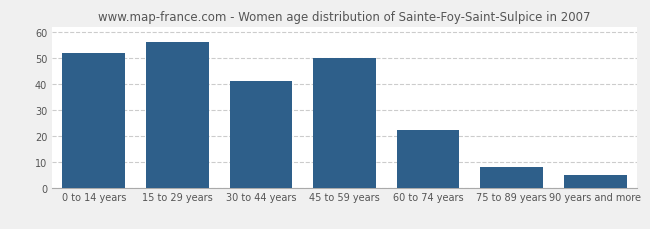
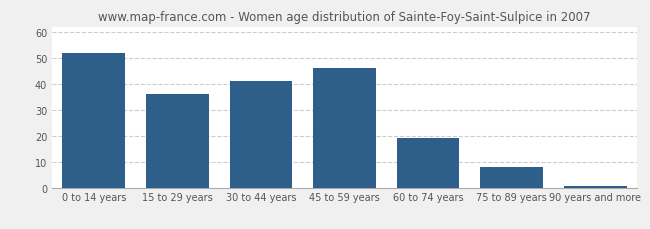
15 to 29 years: 56.0 -> 36.0
45 to 59 years: 50.0 -> 46.0
60 to 74 years: 22.0 -> 19.0
90 years and more: 5.0 -> 0.5
